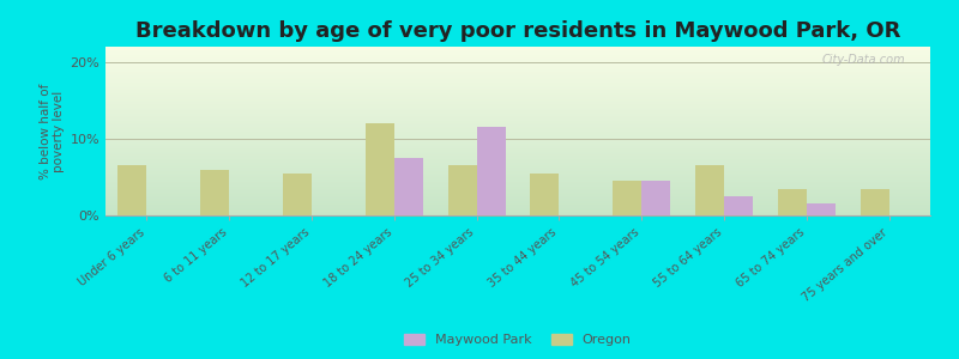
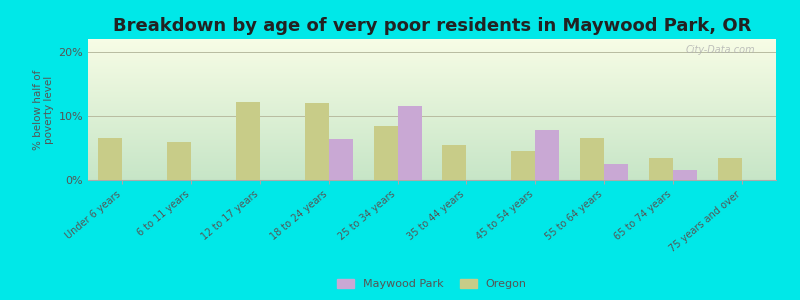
Oregon/12 to 17 years: 5.5% -> 12.2%
Maywood Park/18 to 24 years: 7.5% -> 6.4%
Oregon/25 to 34 years: 6.5% -> 8.4%
Maywood Park/45 to 54 years: 4.5% -> 7.8%
